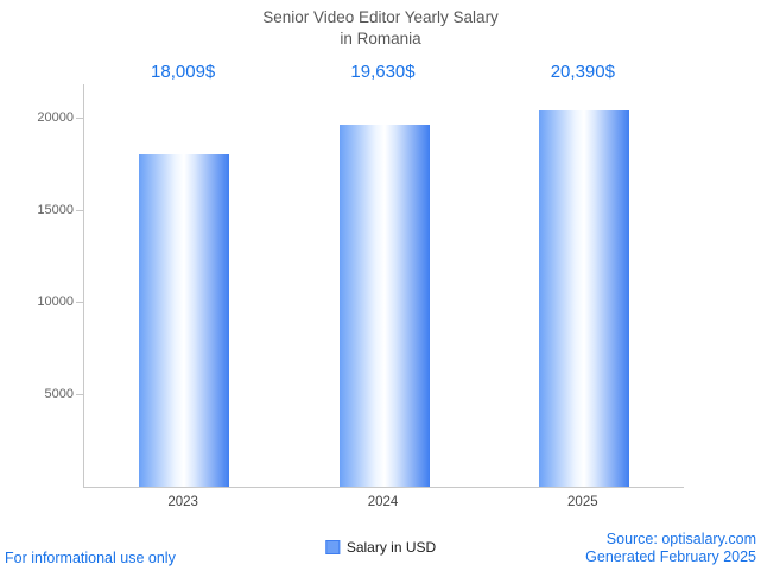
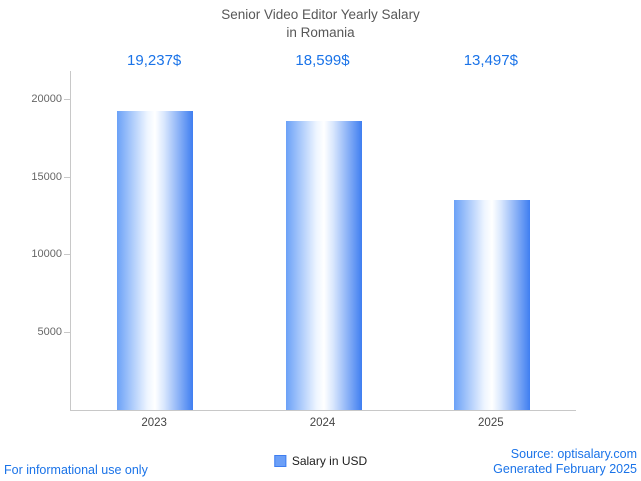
2023: 18,009 -> 19,237
2024: 19,630 -> 18,599
2025: 20,390 -> 13,497
